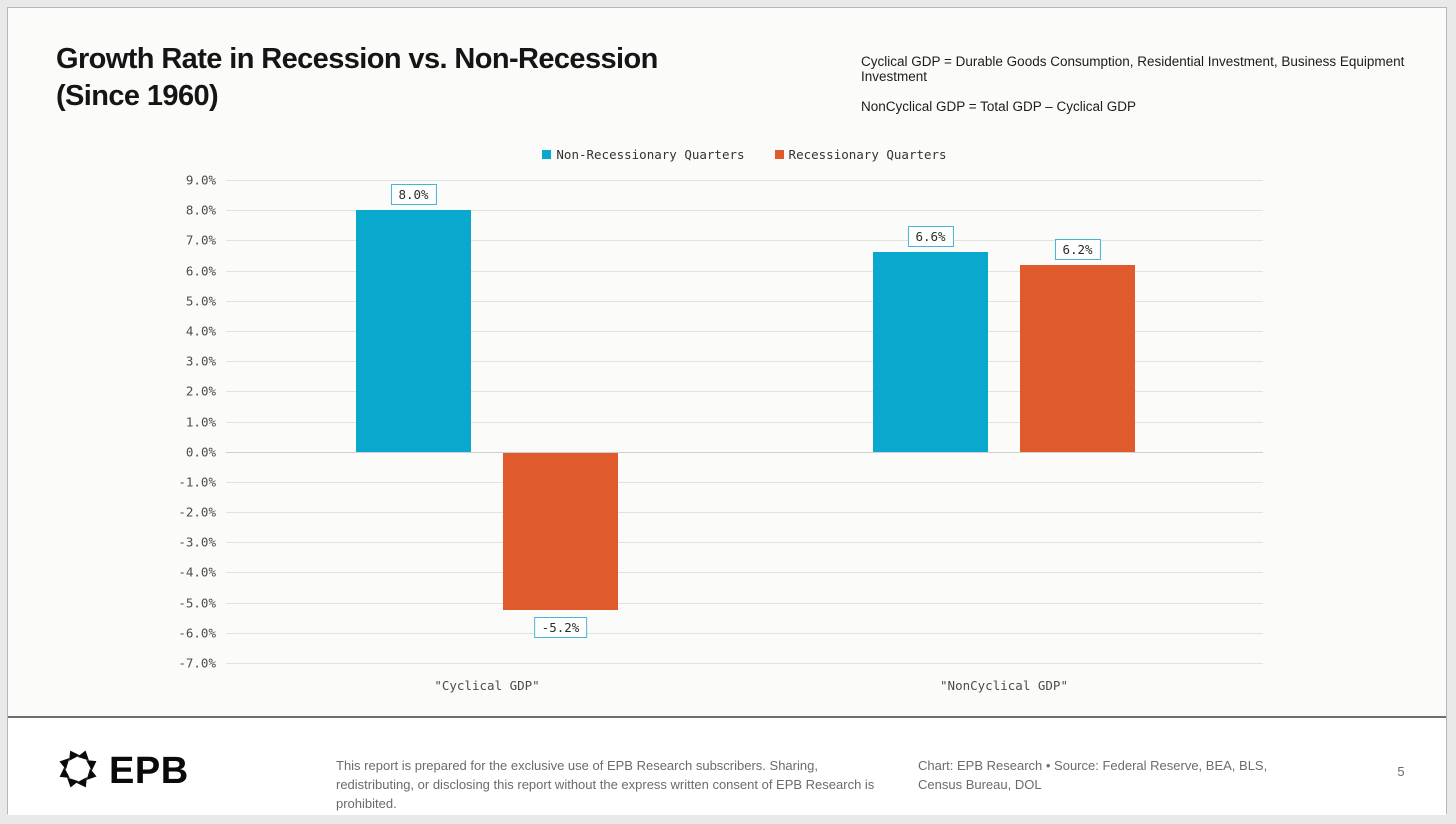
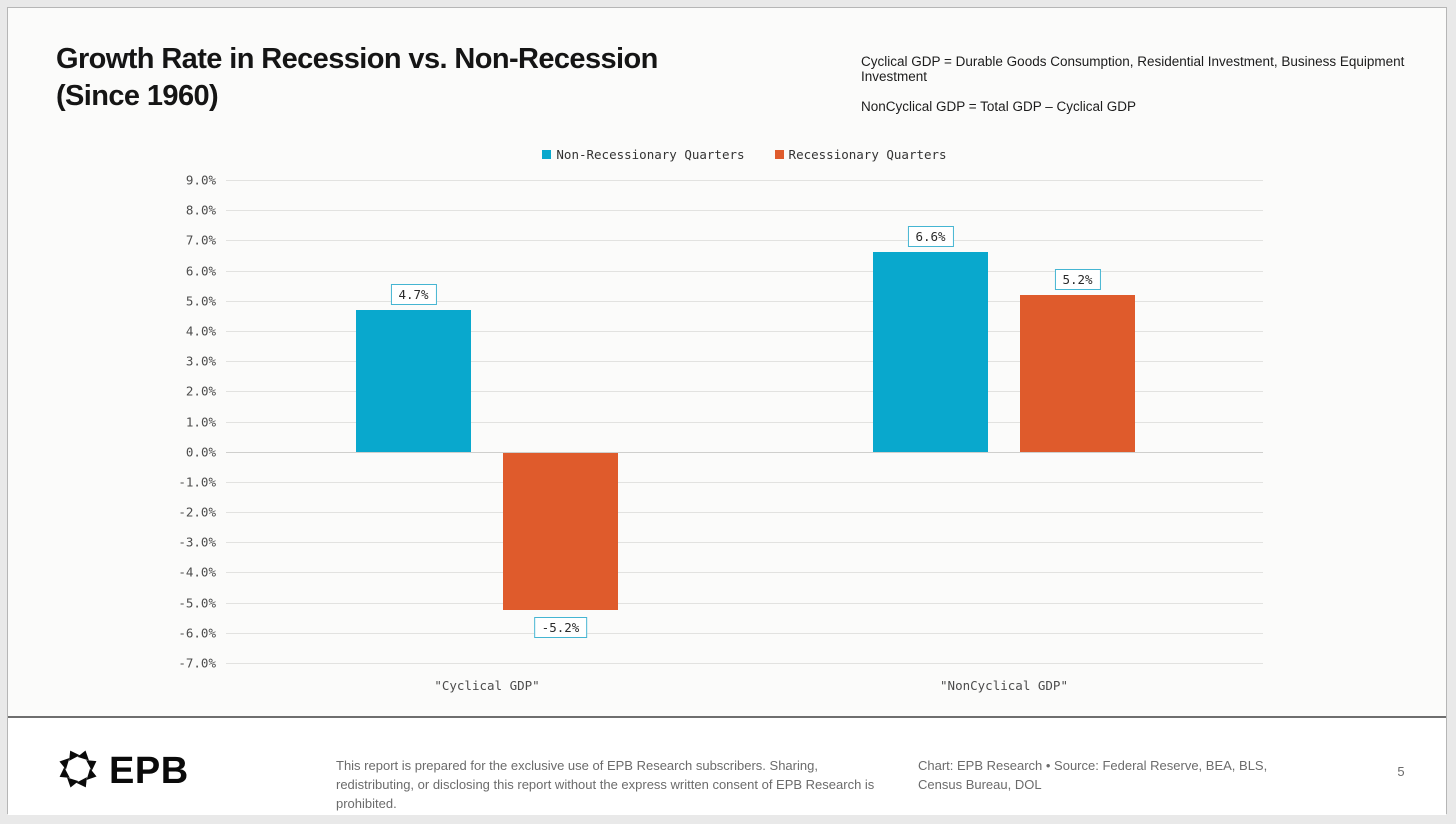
Non-Recessionary Quarters/"Cyclical GDP": 8.0% -> 4.7%
Recessionary Quarters/"NonCyclical GDP": 6.2% -> 5.2%
